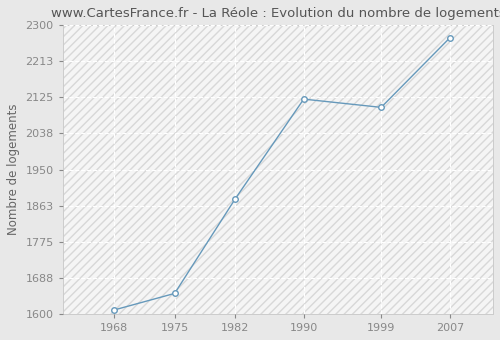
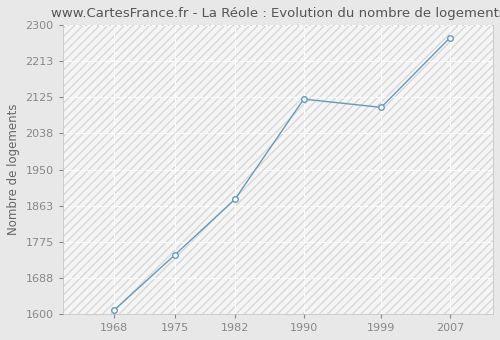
1975: 1650 -> 1743
